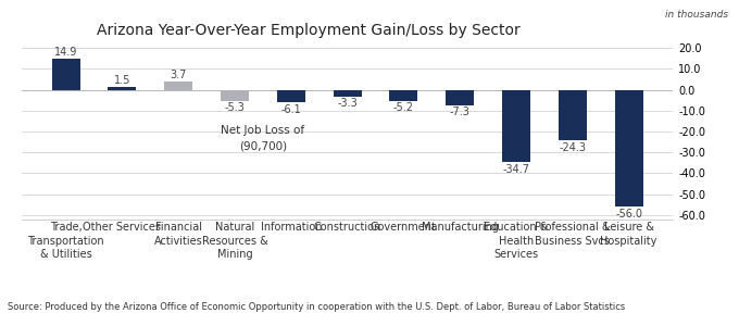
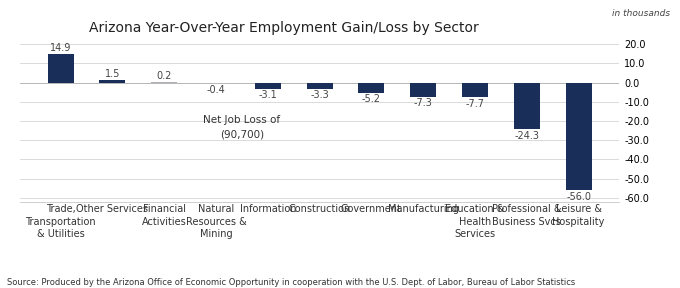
Financial Activities: 3.7 -> 0.2
Natural Resources & Mining: -5.3 -> -0.4
Information: -6.1 -> -3.1
Education & Health Services: -34.7 -> -7.7
